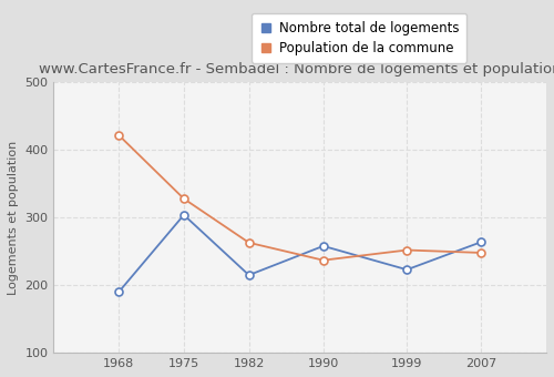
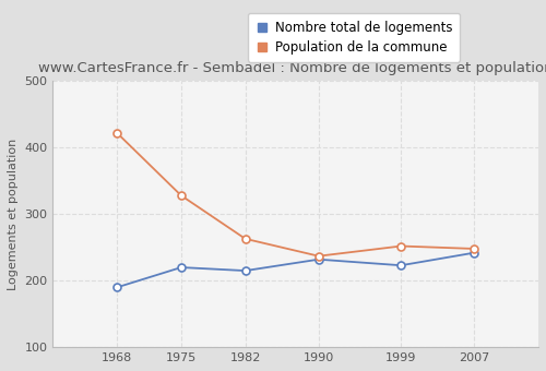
Nombre total de logements/1975: 304 -> 220
Nombre total de logements/1990: 258 -> 232
Nombre total de logements/2007: 264 -> 242
